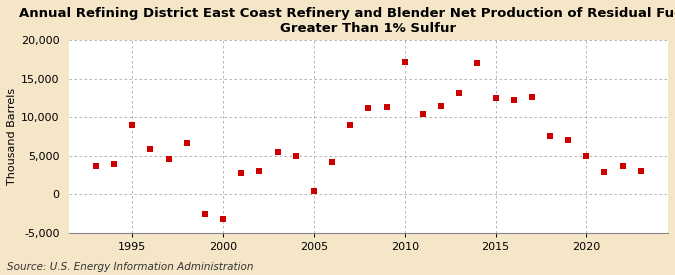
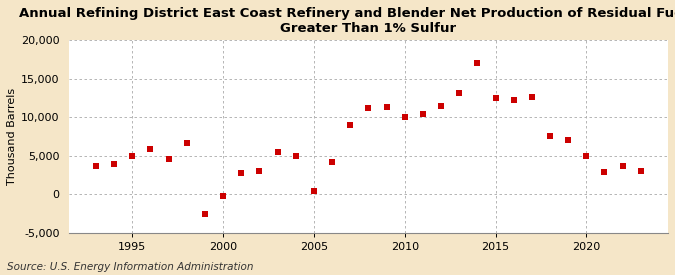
1995: 9,000 -> 5,000
2000: -3,200 -> -200
2010: 17,200 -> 10,000
